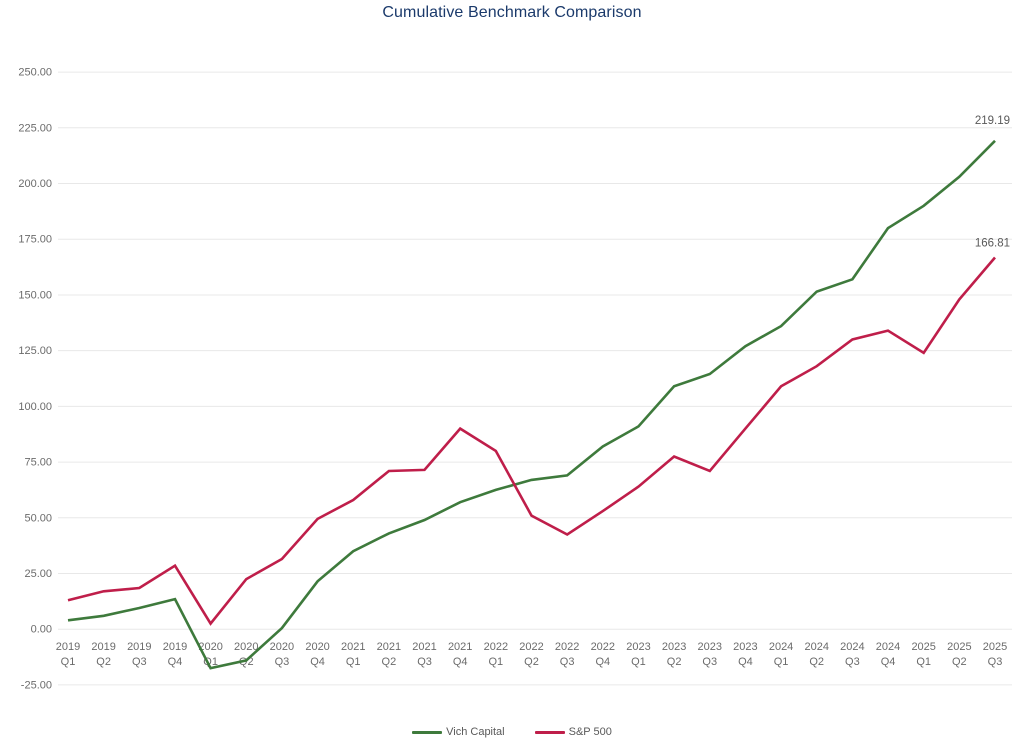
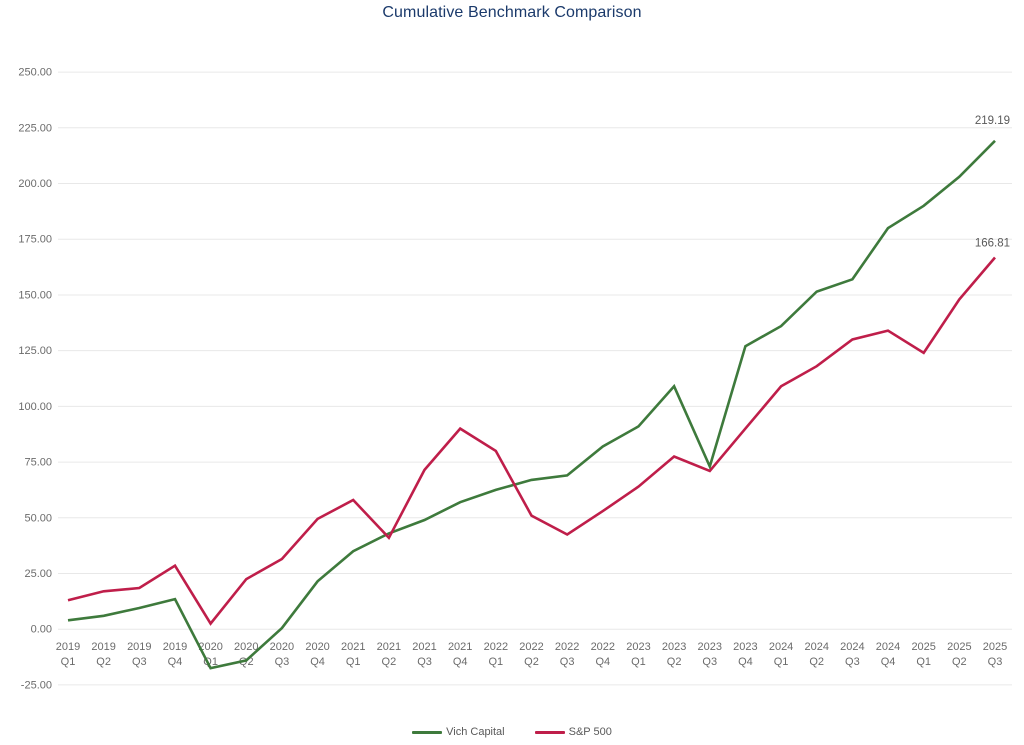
S&P 500/2021 Q2: 71 -> 41
Vich Capital/2023 Q3: 114 -> 73
